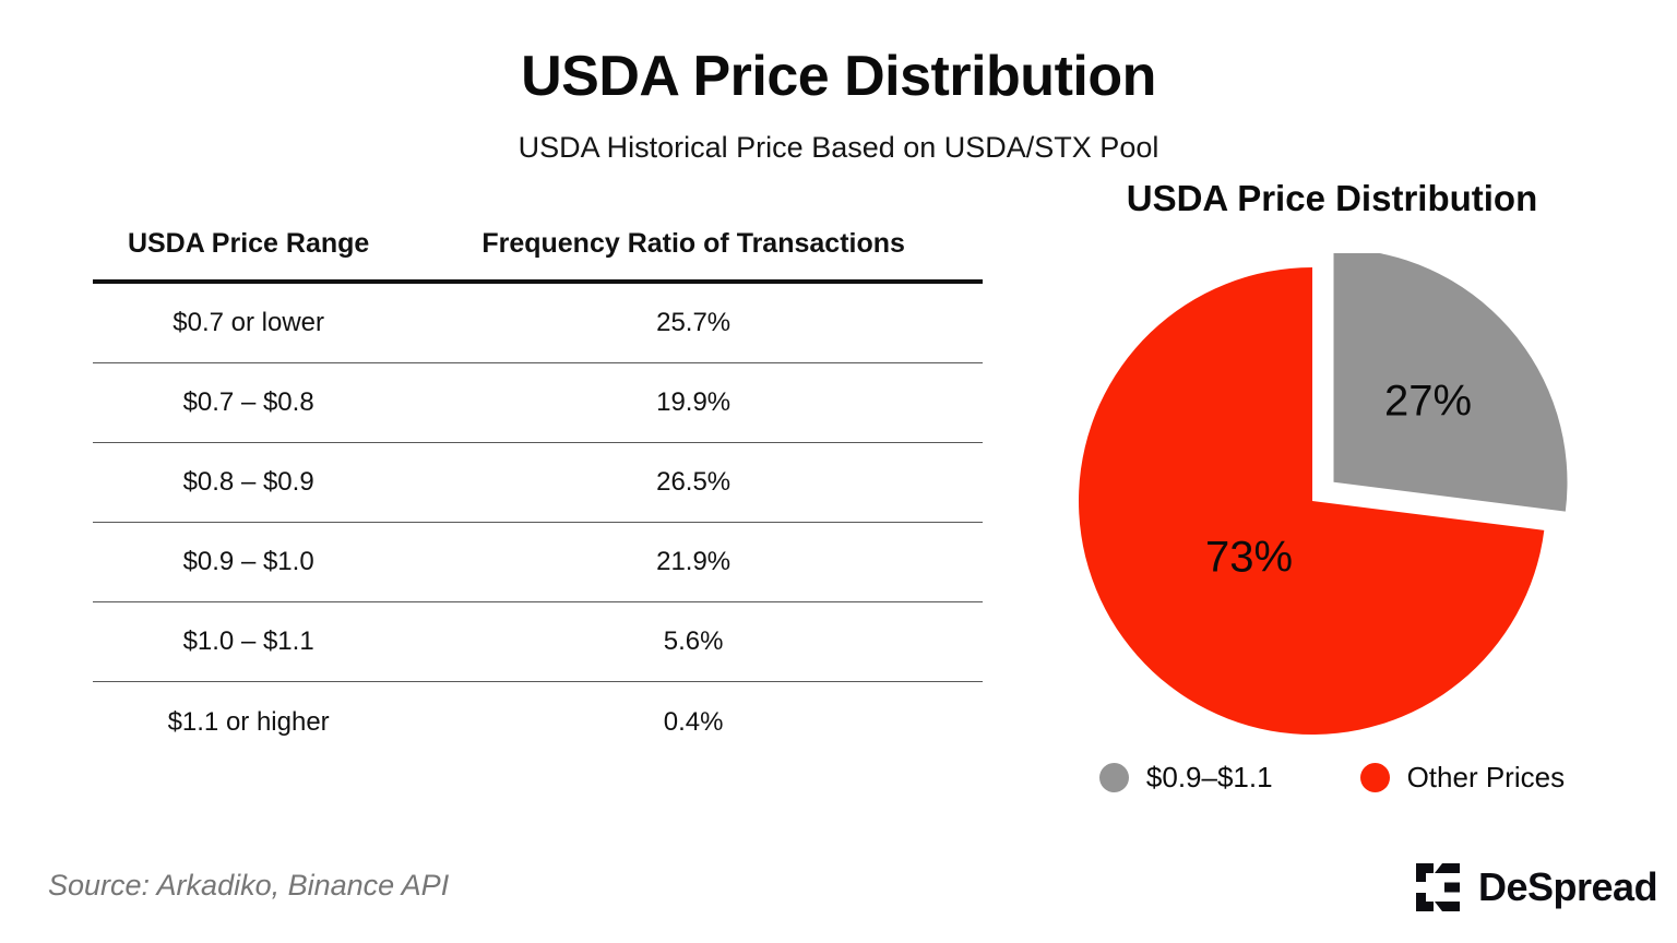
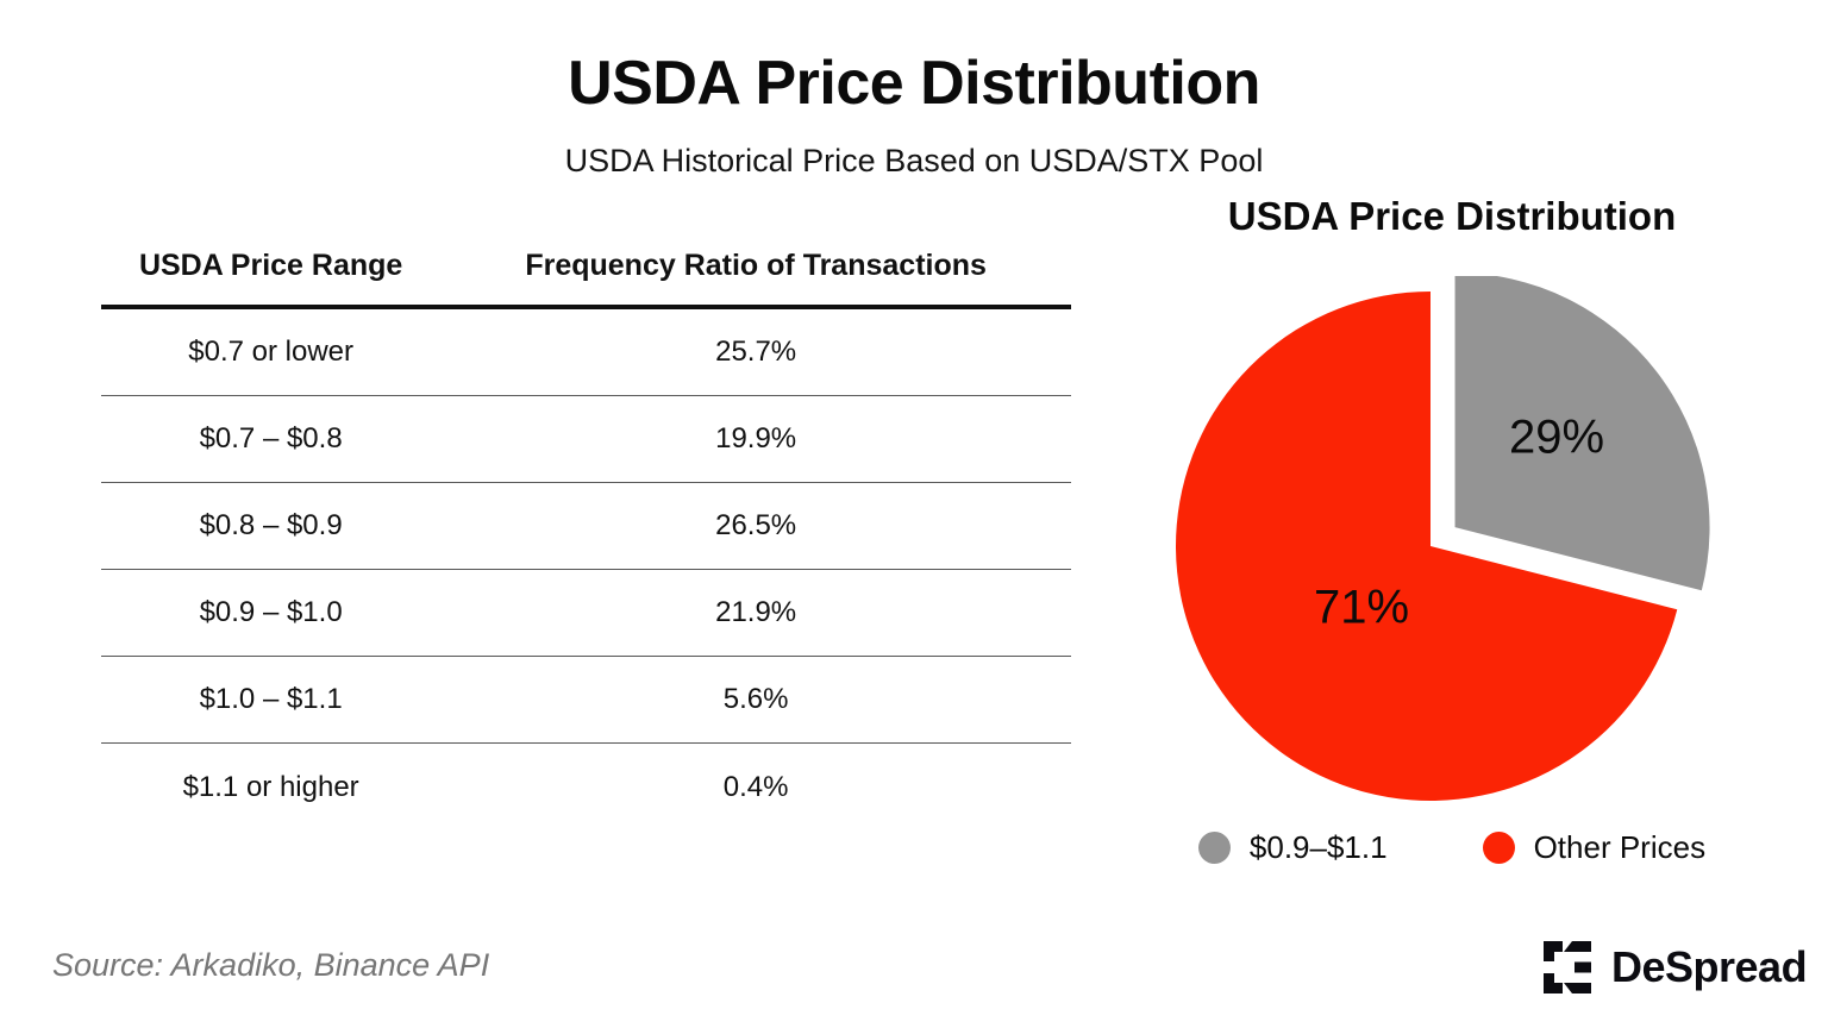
$0.9–$1.1: 27% -> 29%
Other Prices: 73% -> 71%
